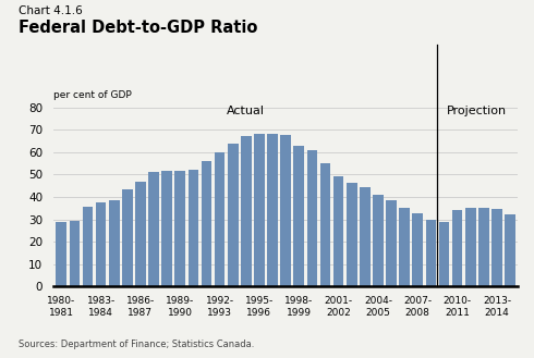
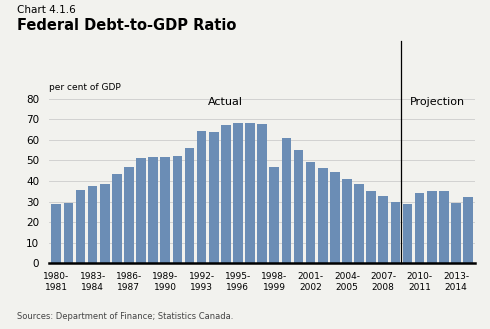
1992- 1993: 60.0 -> 64.5
1998- 1999: 63.0 -> 47.0
2013- 2014: 34.5 -> 29.5
